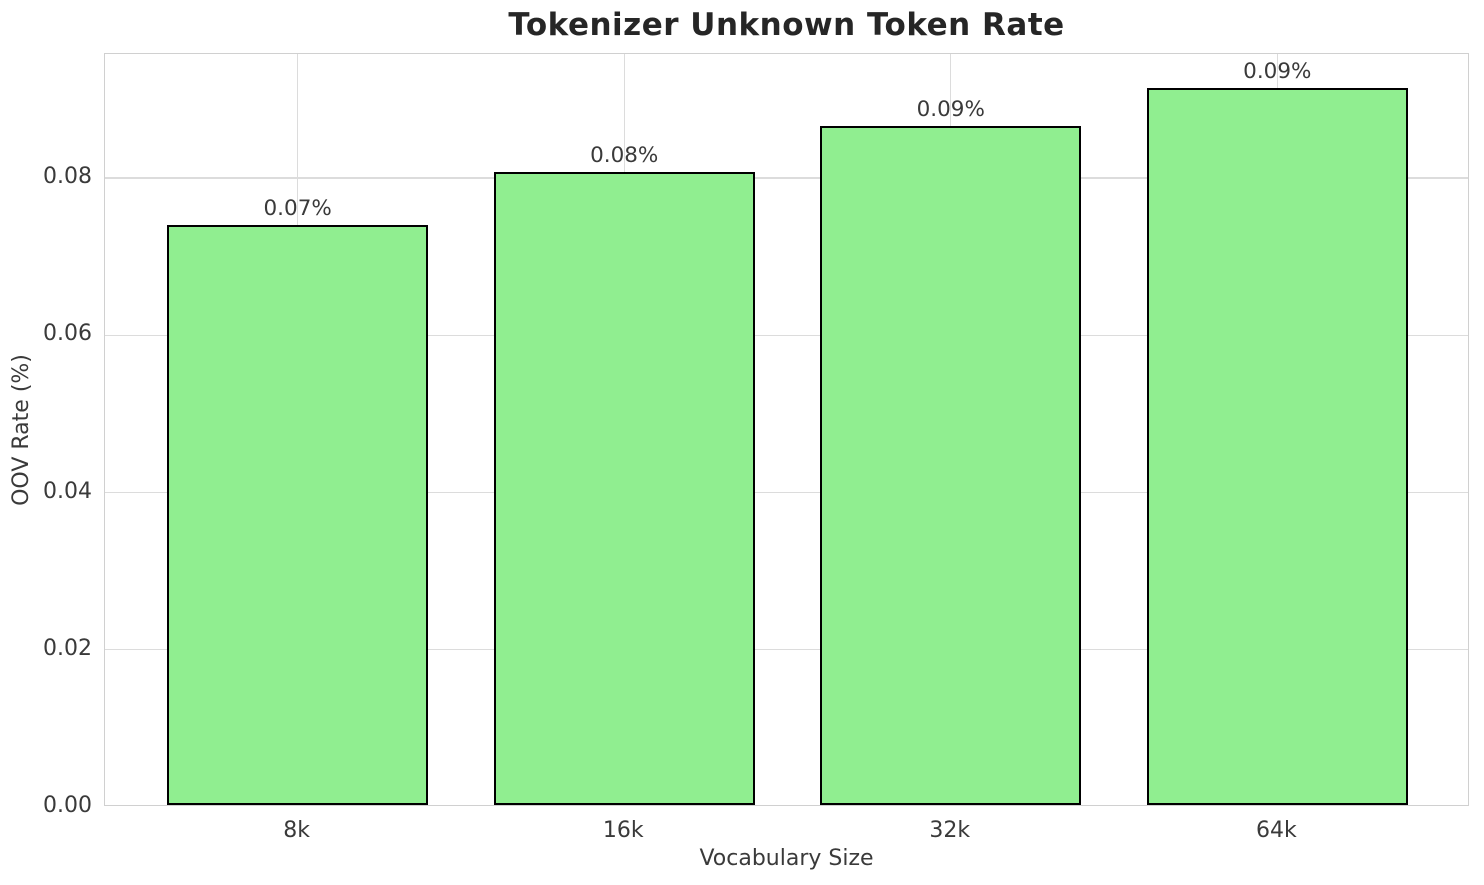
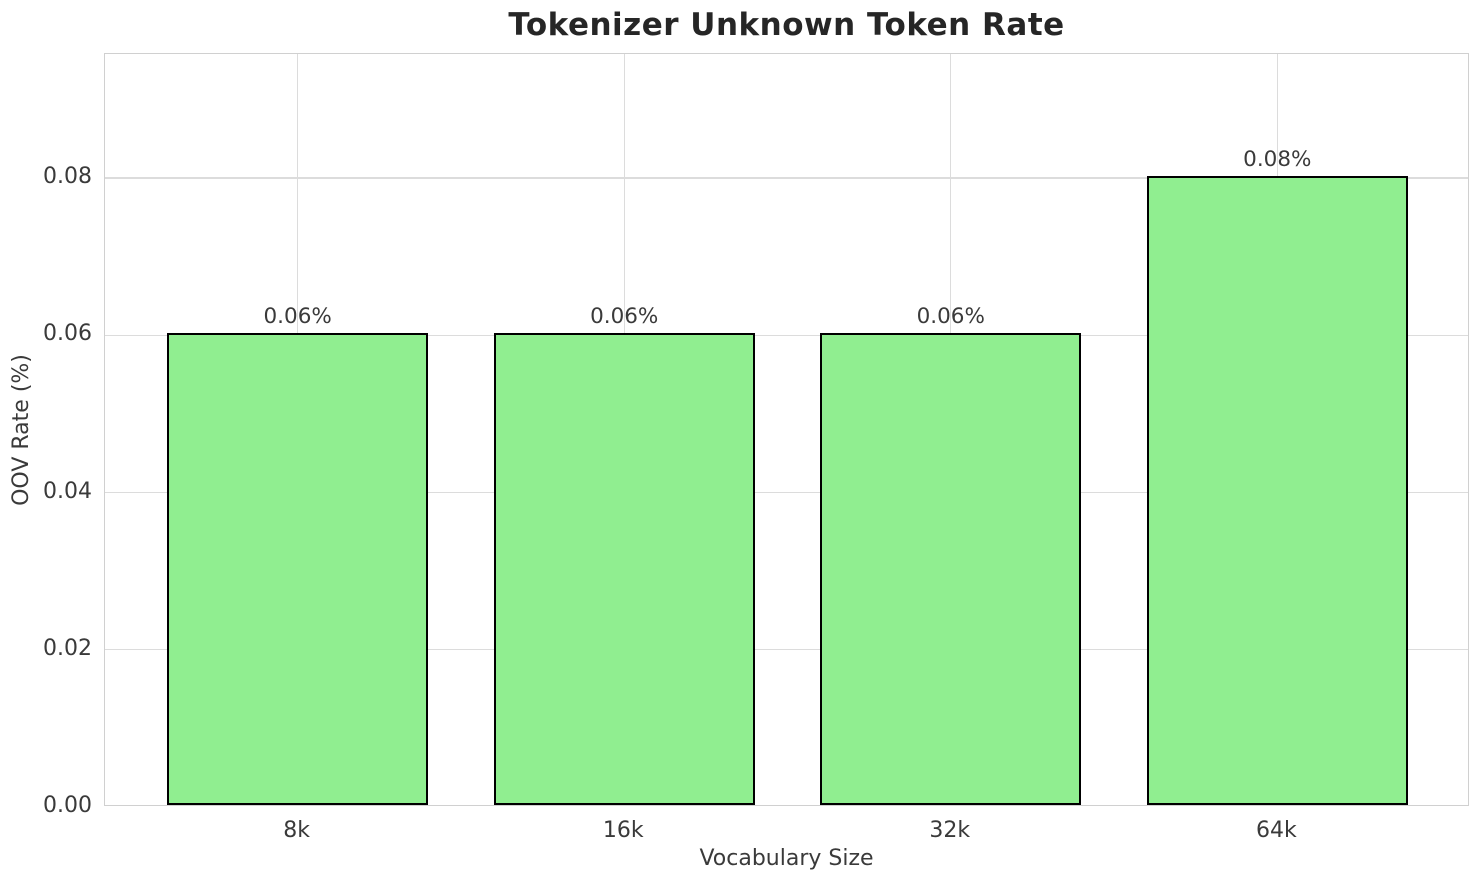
8k: 0.07% -> 0.06%
16k: 0.08% -> 0.06%
32k: 0.09% -> 0.06%
64k: 0.09% -> 0.08%
